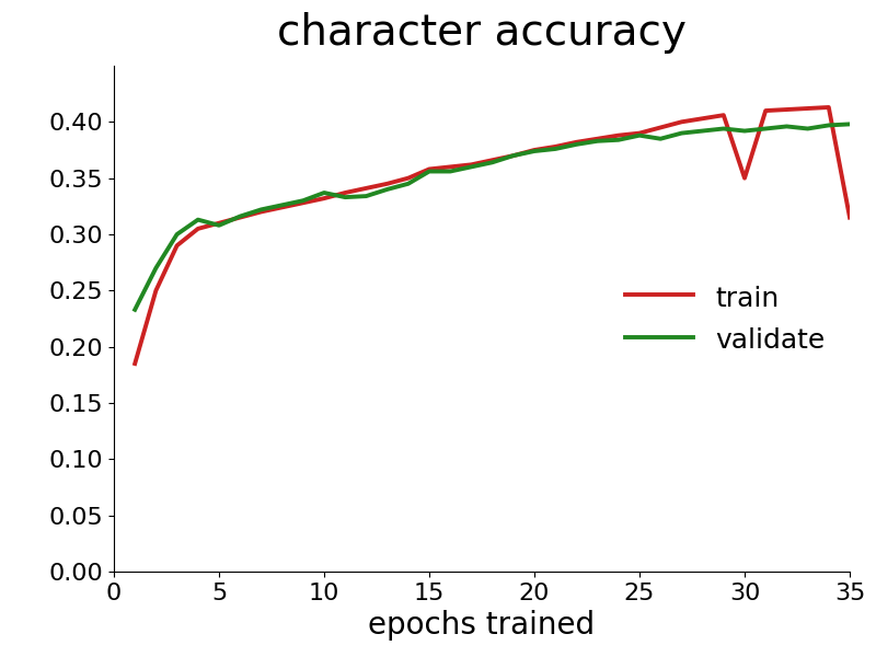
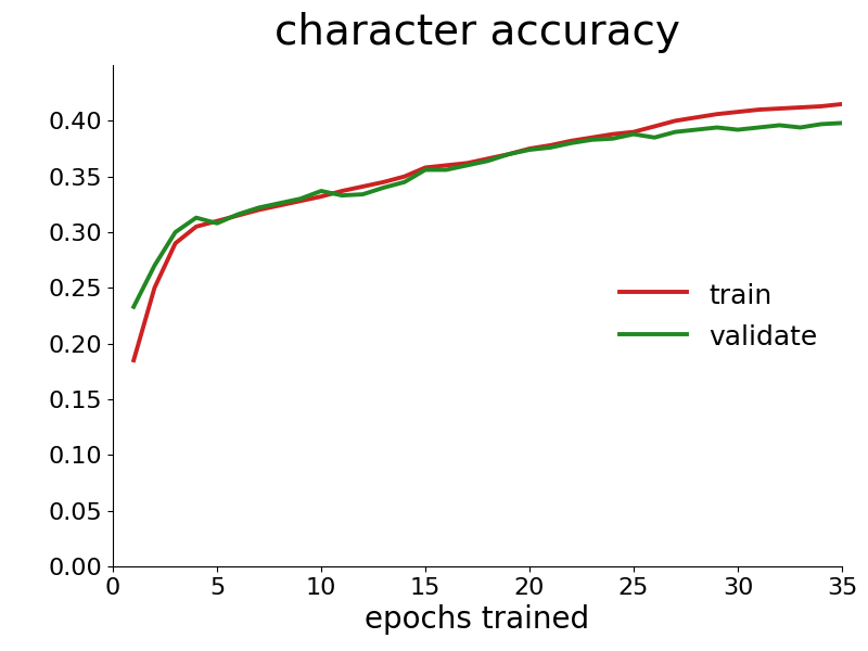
train/30: 0.350 -> 0.408
train/35: 0.315 -> 0.415
